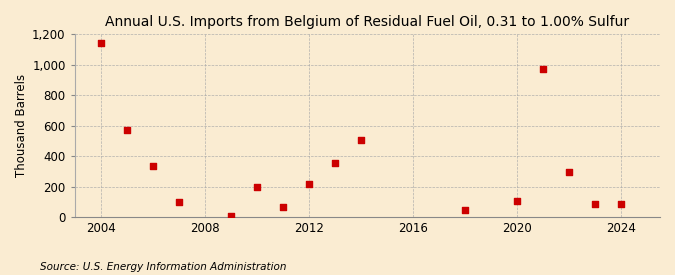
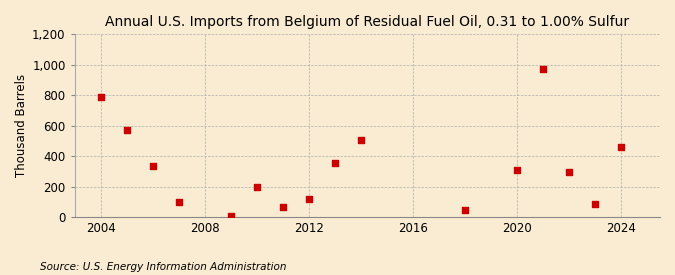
2004: 1,140 -> 790
2012: 220 -> 120
2020: 110 -> 310
2024: 90 -> 460
